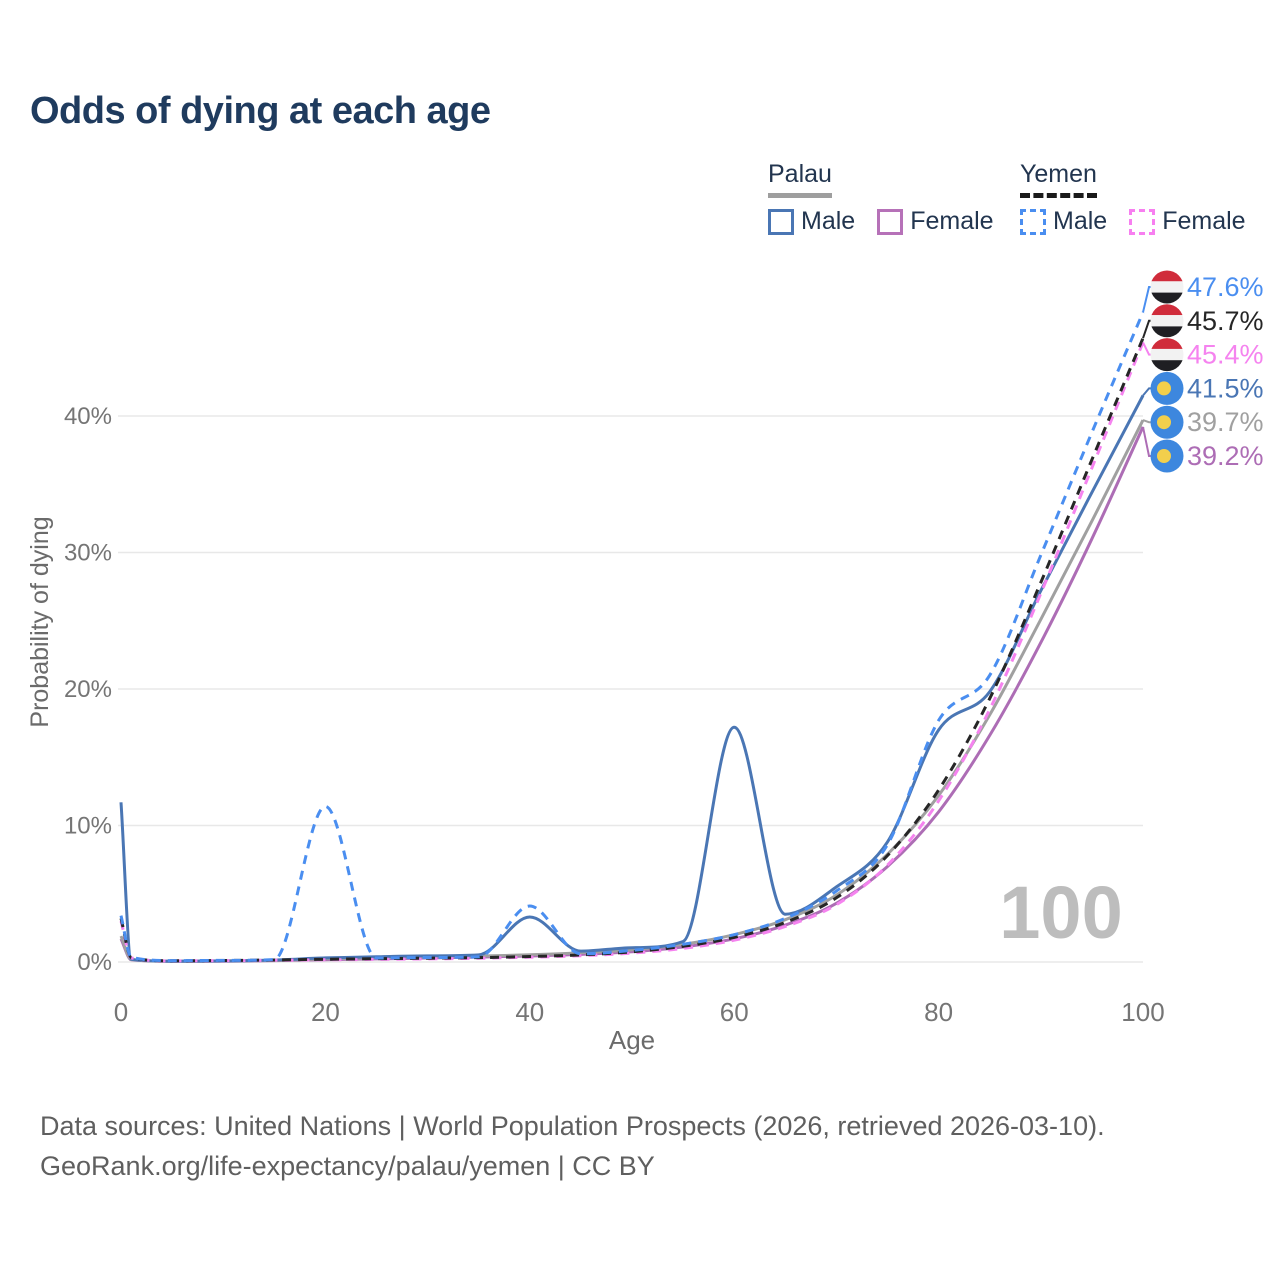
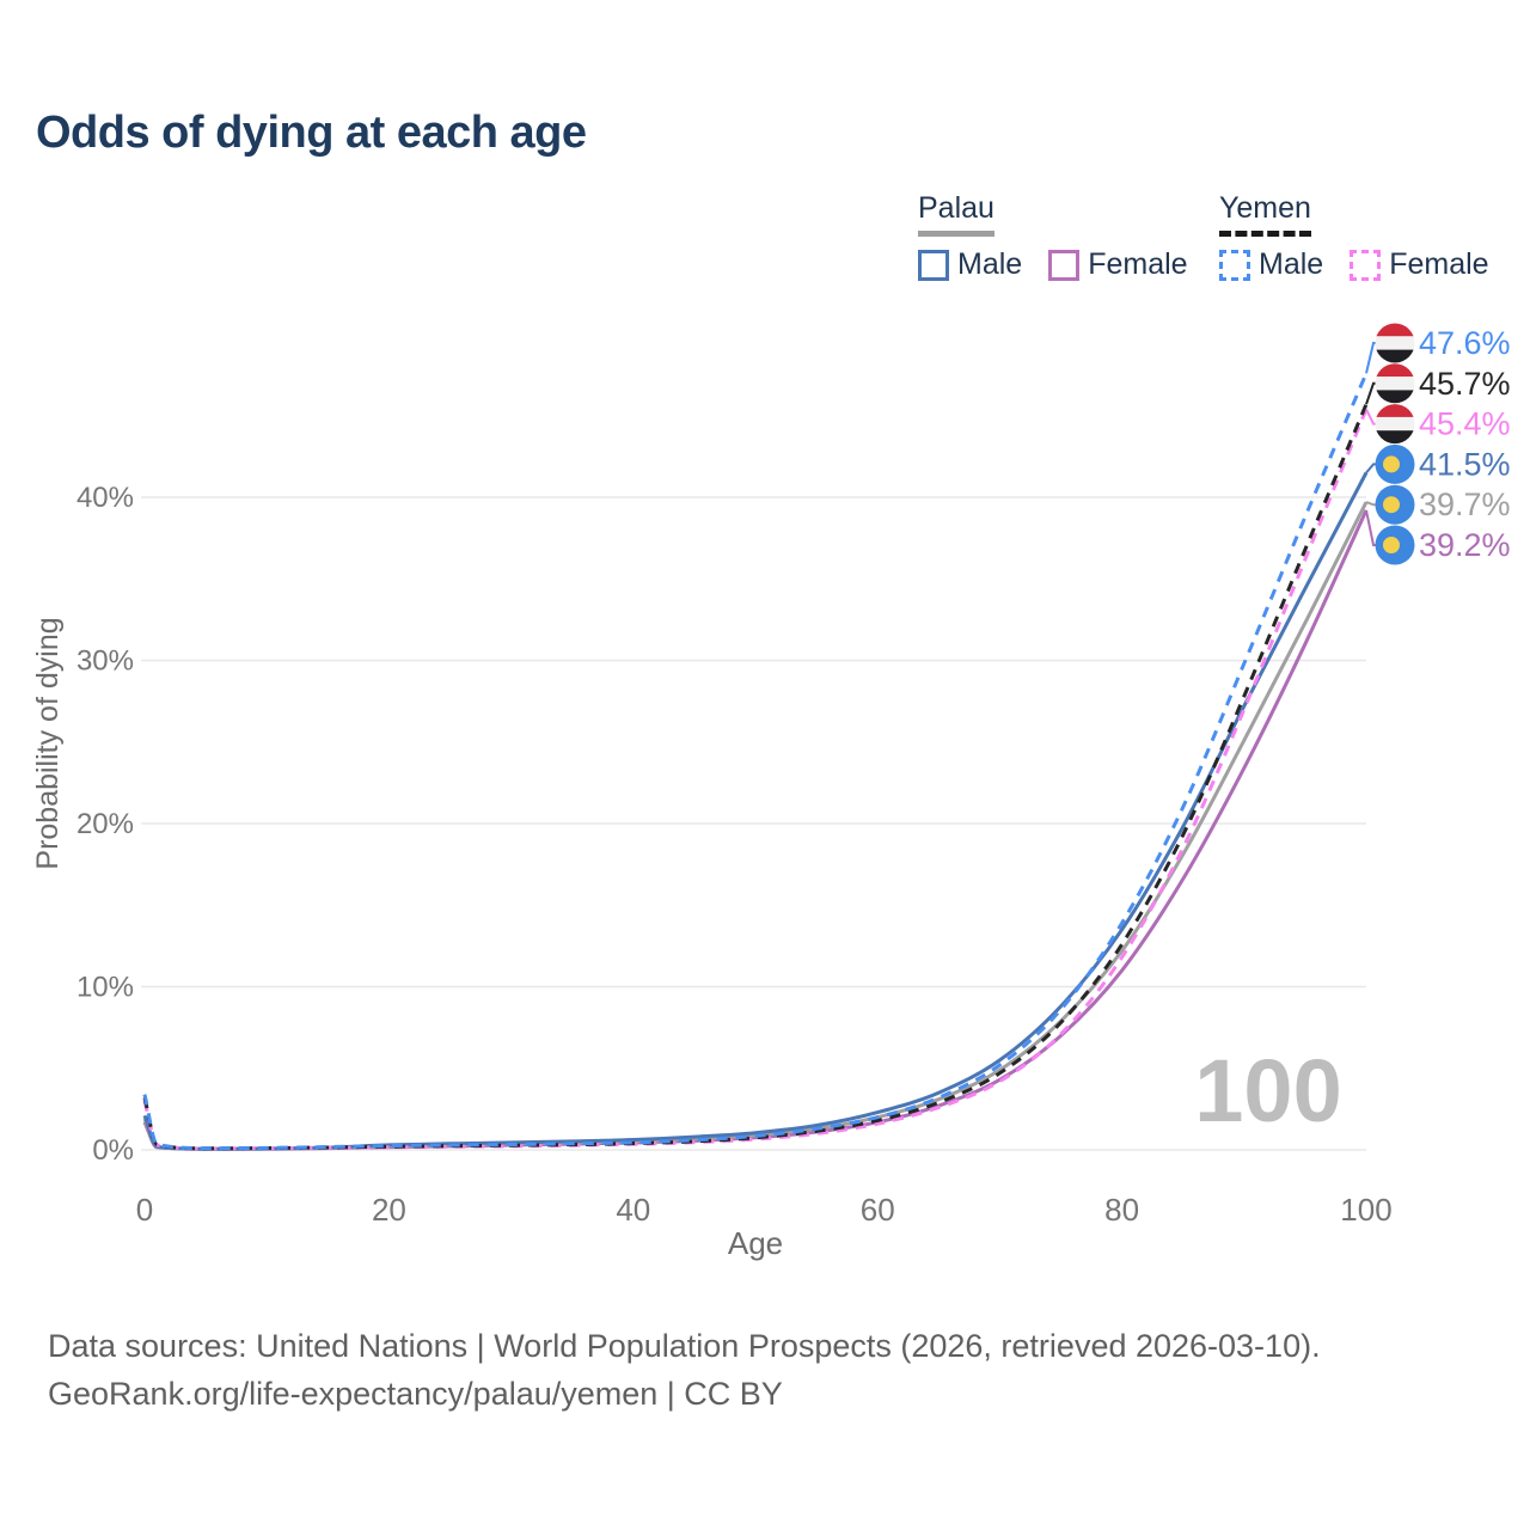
Palau Male/0: 11.7% -> 2.1%
Yemen Male/20: 11.4% -> 0.2%
Yemen Male/40: 4.1% -> 0.5%
Palau Male/40: 3.3% -> 0.6%
Palau Male/60: 17.2% -> 2.3%
Yemen Male/80: 17.7% -> 13.9%
Palau Male/80: 17.0% -> 13.5%
